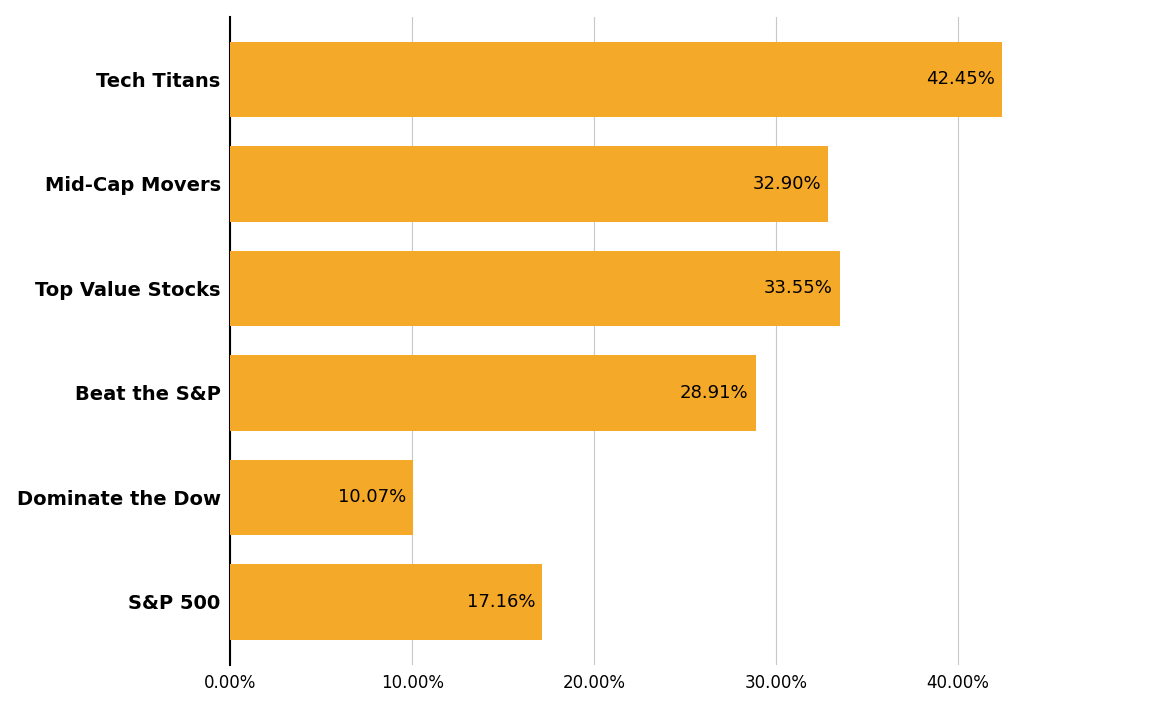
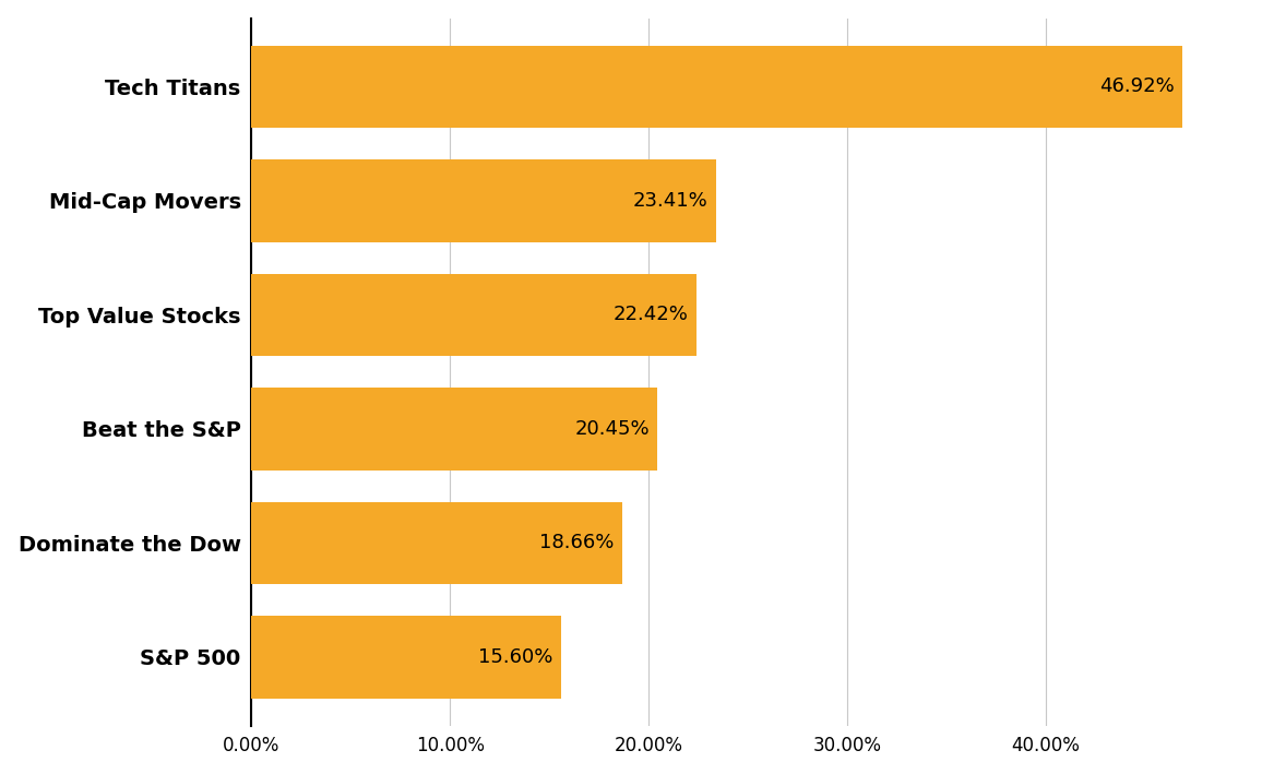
Tech Titans: 42.45% -> 46.92%
Mid-Cap Movers: 32.90% -> 23.41%
Top Value Stocks: 33.55% -> 22.42%
Beat the S&P: 28.91% -> 20.45%
Dominate the Dow: 10.07% -> 18.66%
S&P 500: 17.16% -> 15.60%
